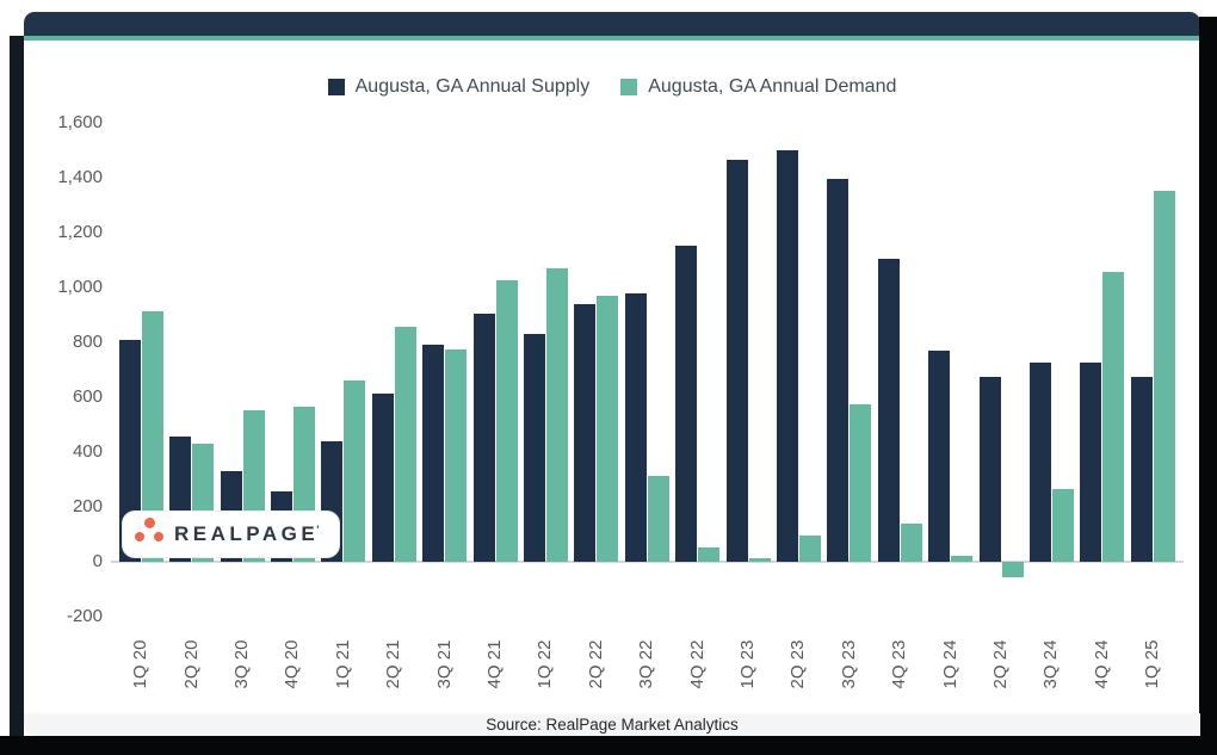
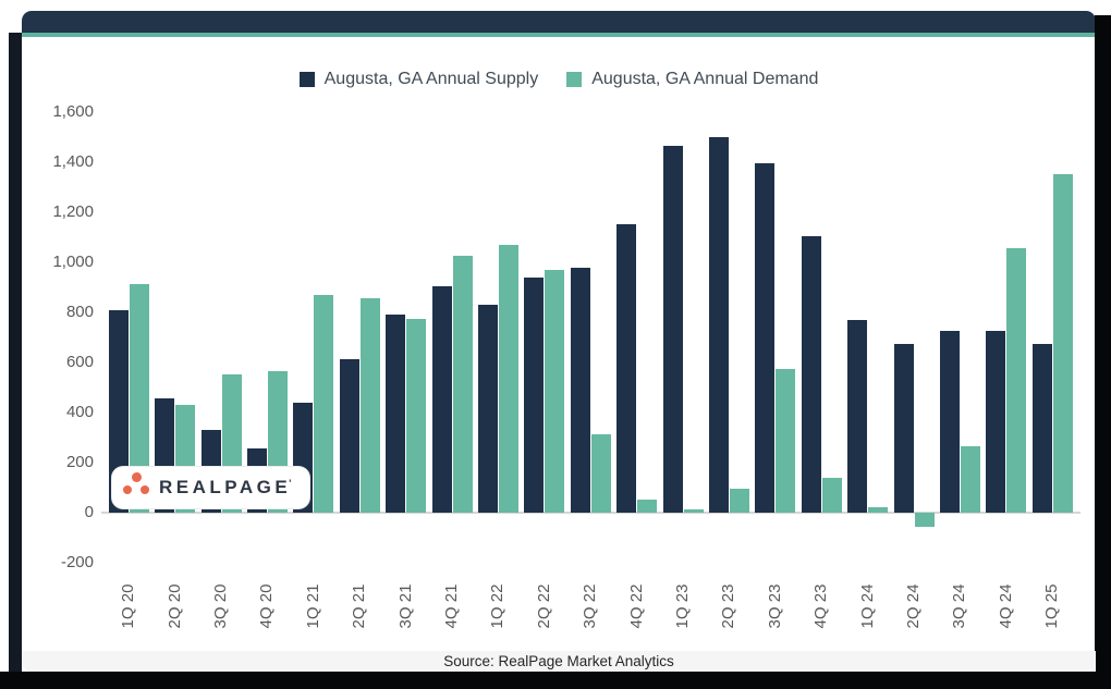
Augusta, GA Annual Demand/1Q 21: 660 -> 870
